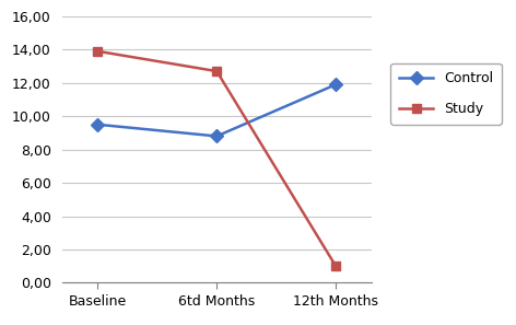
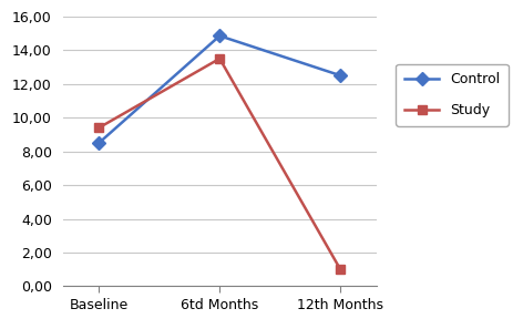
Control/Baseline: 9,5 -> 8,5
Study/Baseline: 13,9 -> 9,4
Control/6td Months: 8,8 -> 14,8
Study/6td Months: 12,7 -> 13,5
Control/12th Months: 11,9 -> 12,5
